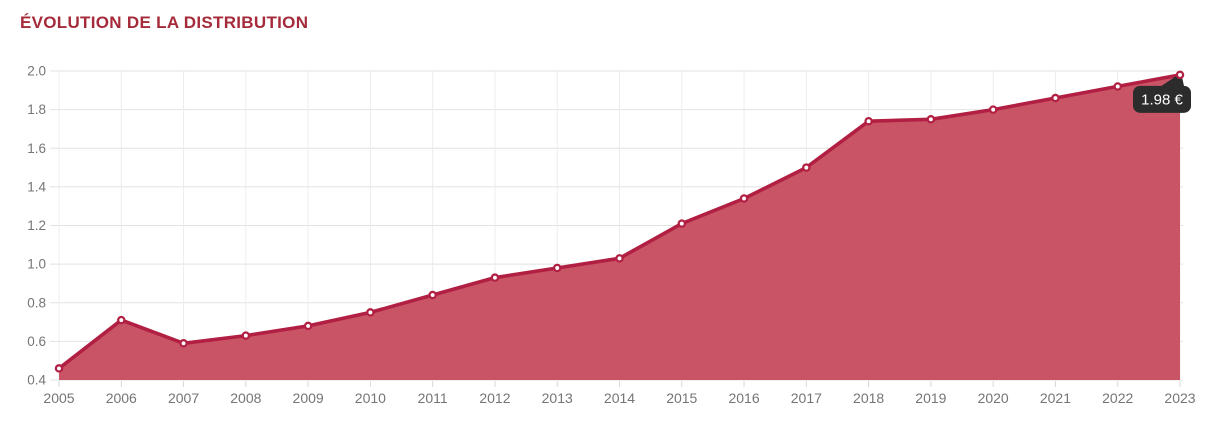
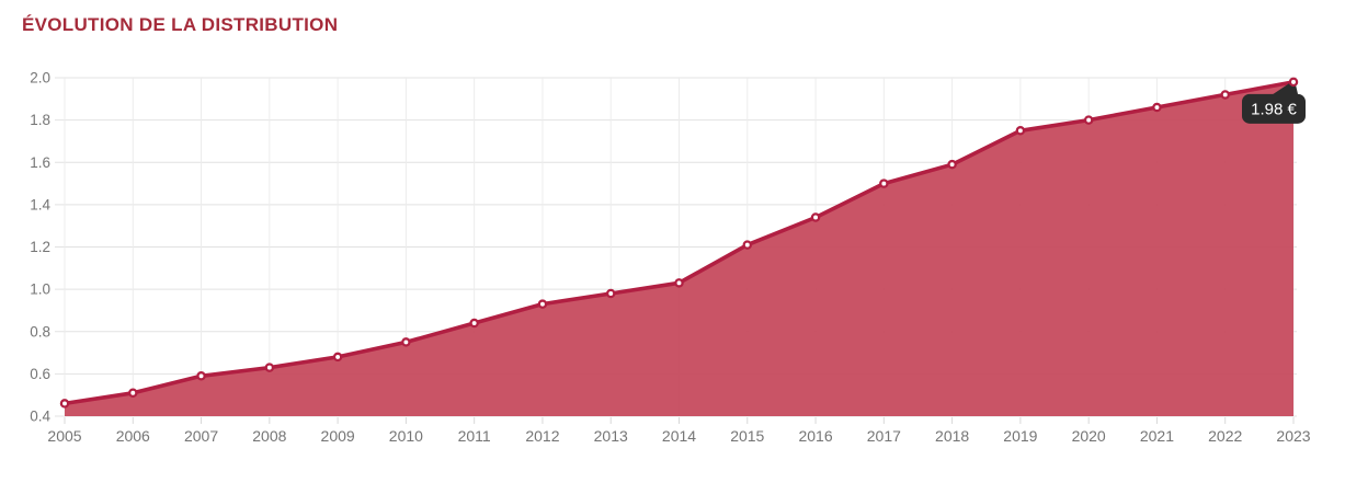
2006: 0.71 -> 0.51
2018: 1.74 -> 1.59
